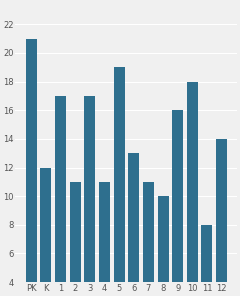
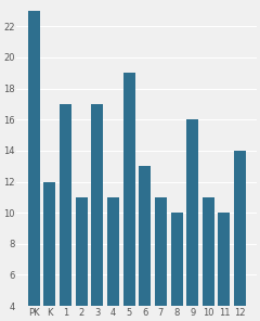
PK: 21 -> 23
10: 18 -> 11
11: 8 -> 10
